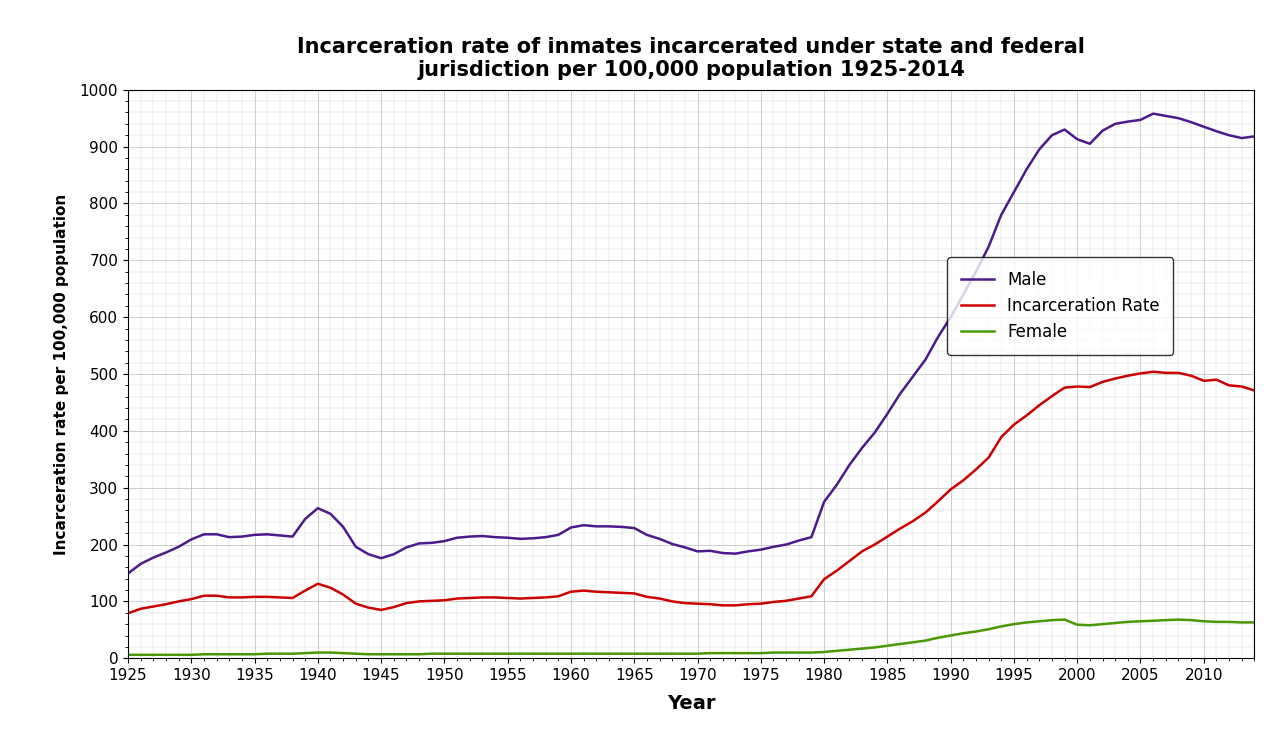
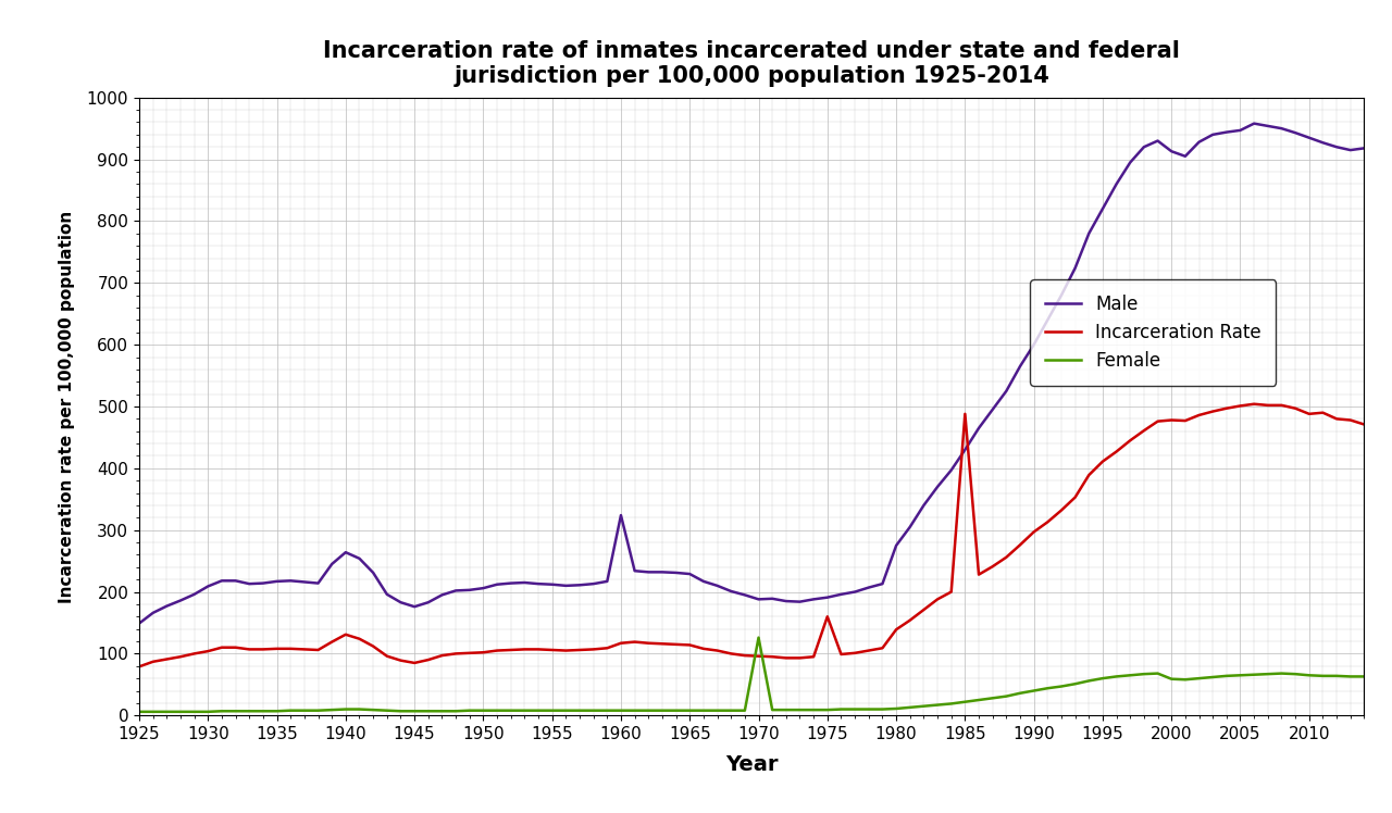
Male/1960: 230 -> 324
Female/1970: 8 -> 126
Incarceration Rate/1975: 96 -> 160
Incarceration Rate/1985: 214 -> 488
